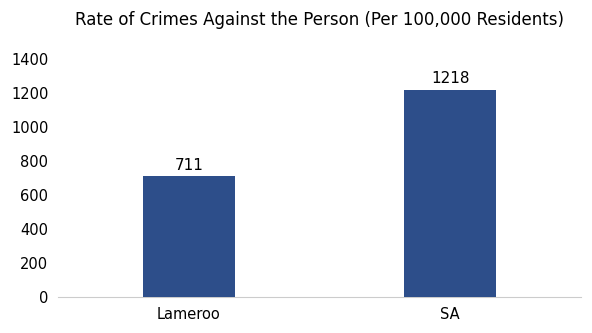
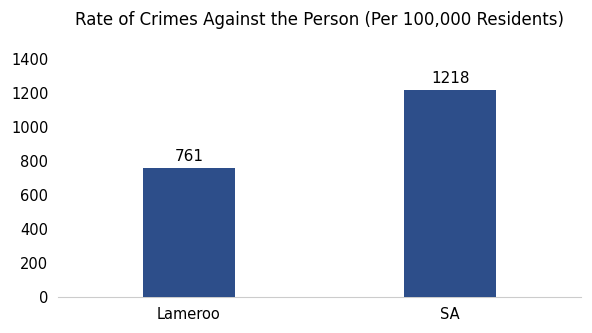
Lameroo: 711 -> 761
